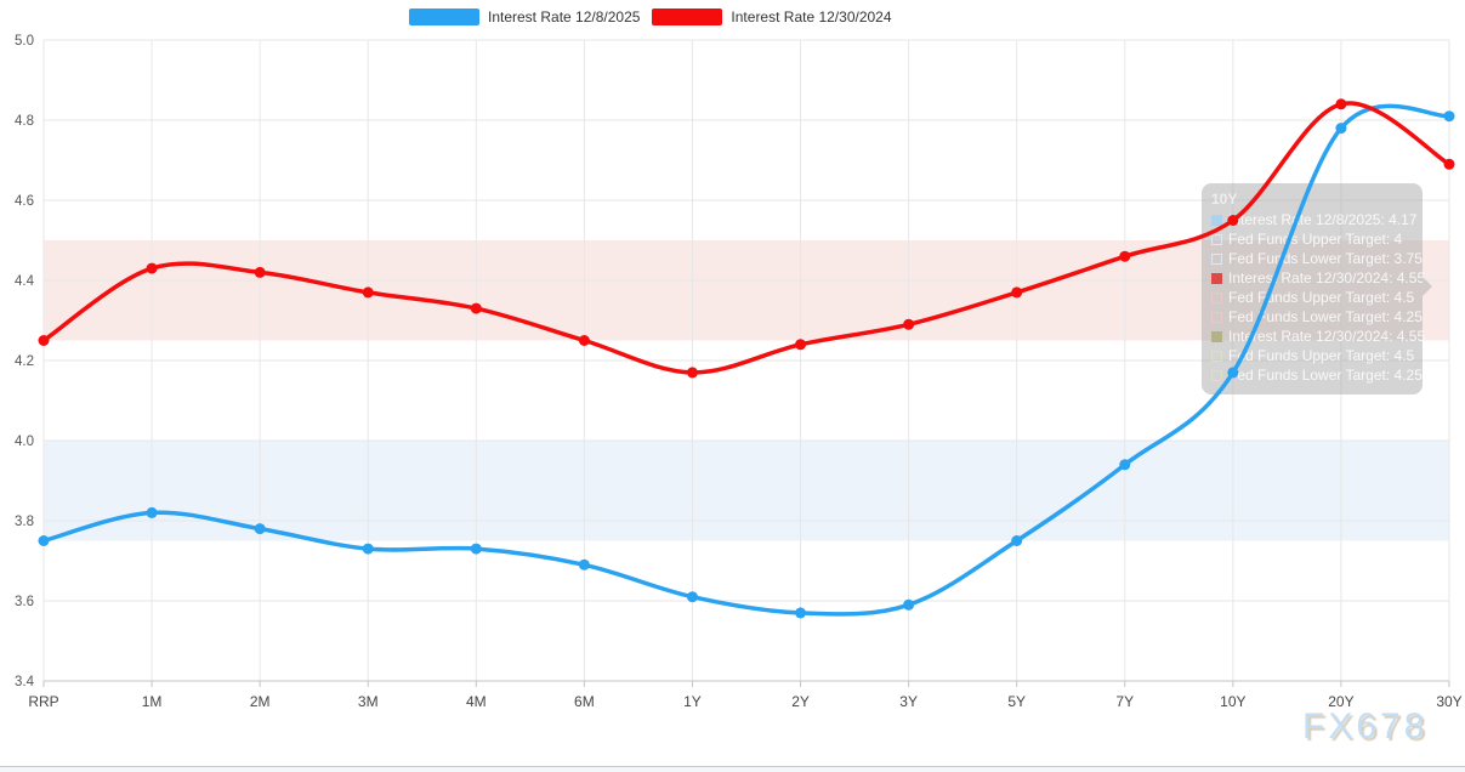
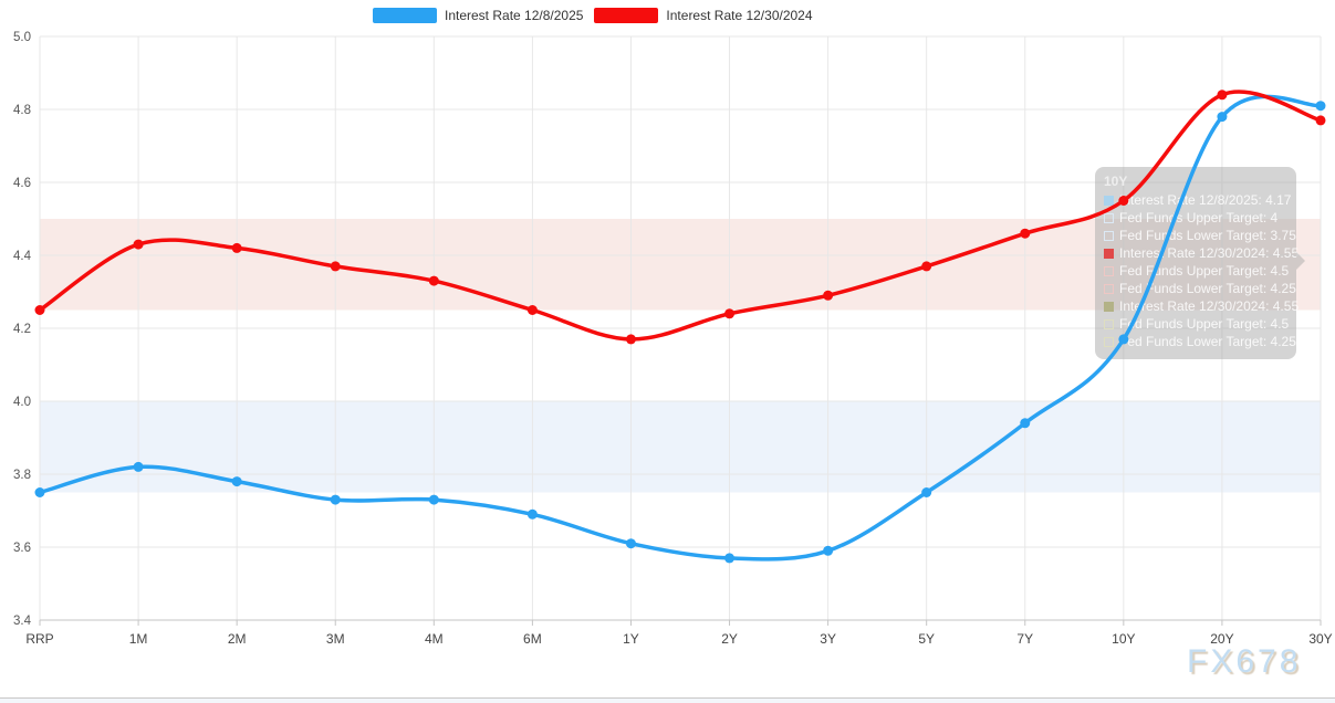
Interest Rate 12/30/2024/30Y: 4.69 -> 4.77
